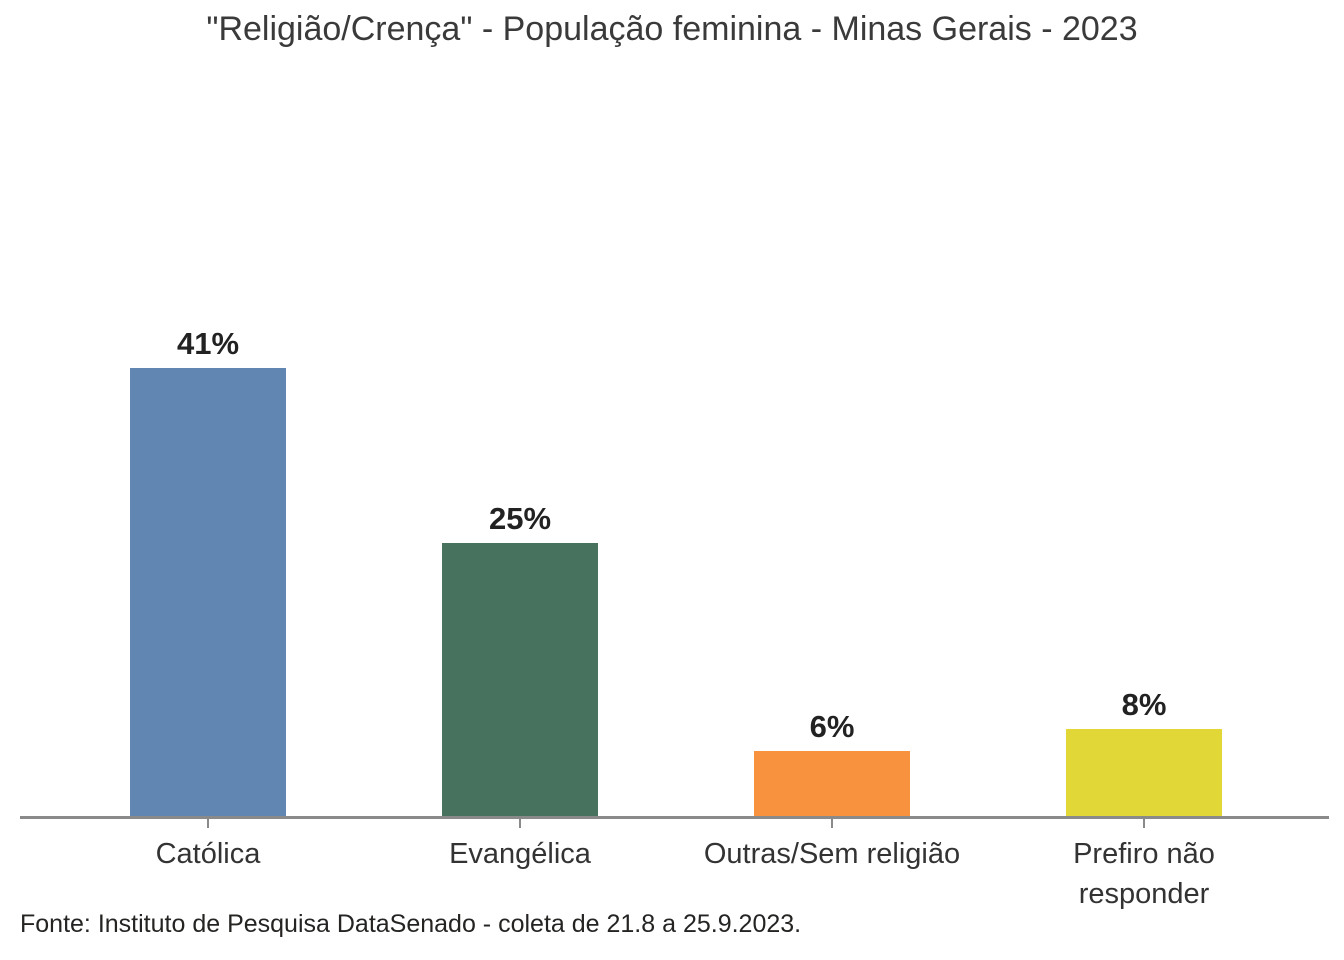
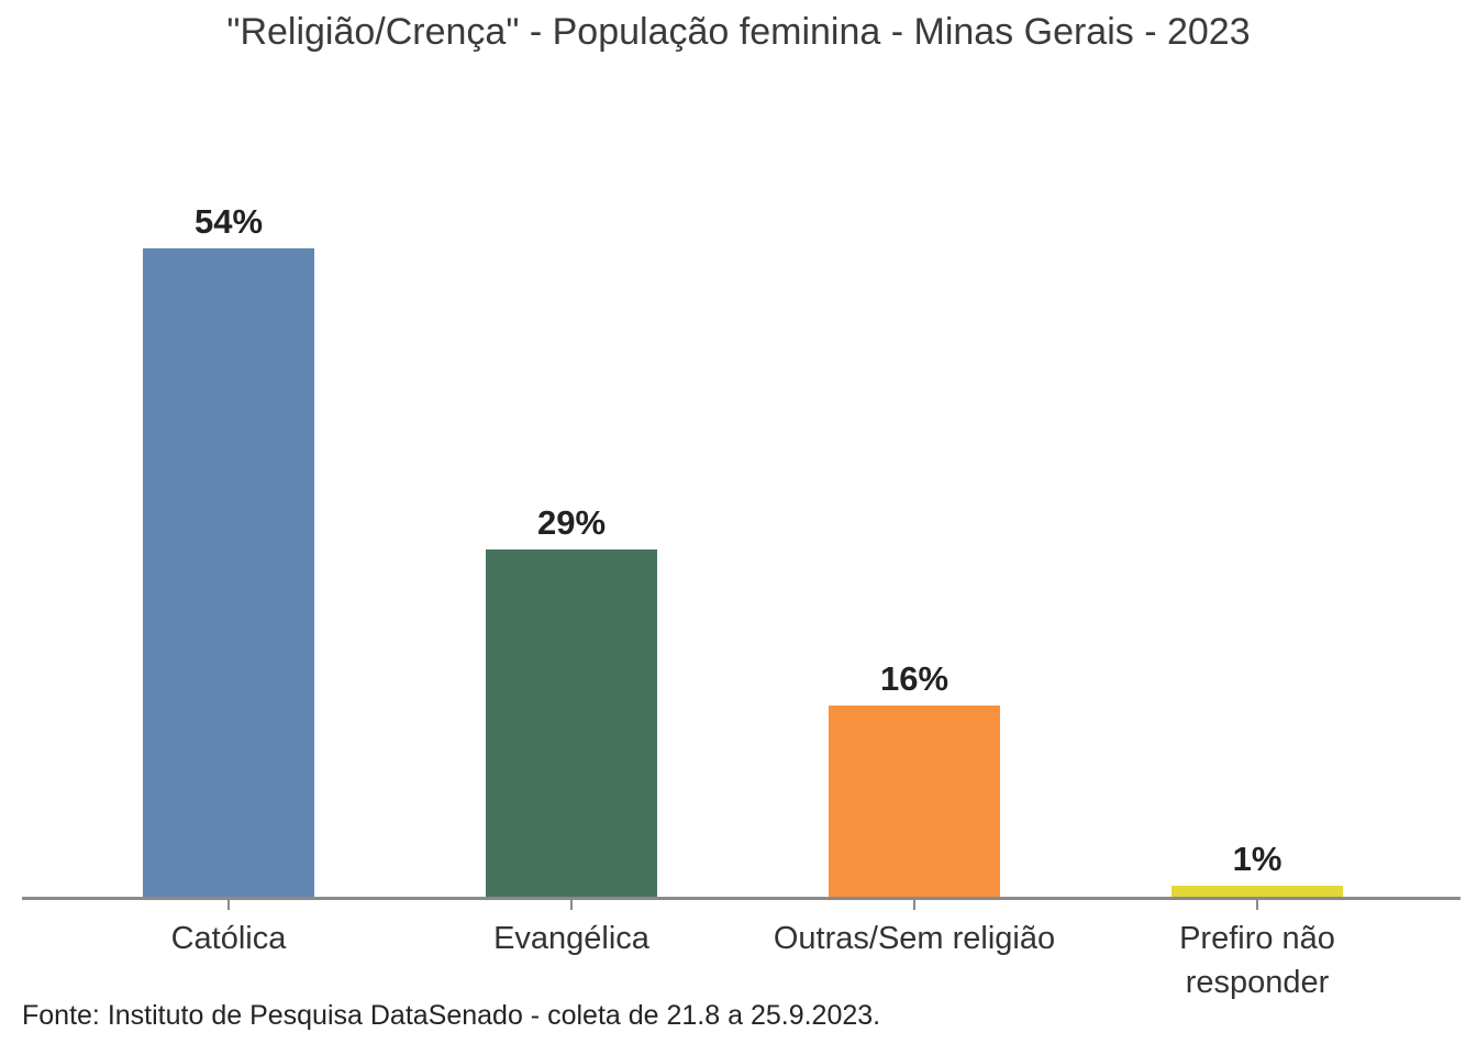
Católica: 41% -> 54%
Evangélica: 25% -> 29%
Outras/Sem religião: 6% -> 16%
Prefiro não responder: 8% -> 1%
